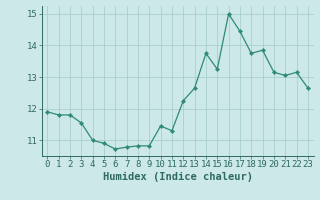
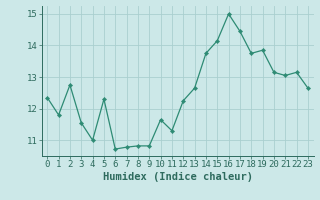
0: 11.90 -> 12.35
2: 11.80 -> 12.75
5: 10.90 -> 12.30
10: 11.45 -> 11.65
15: 13.25 -> 14.15
